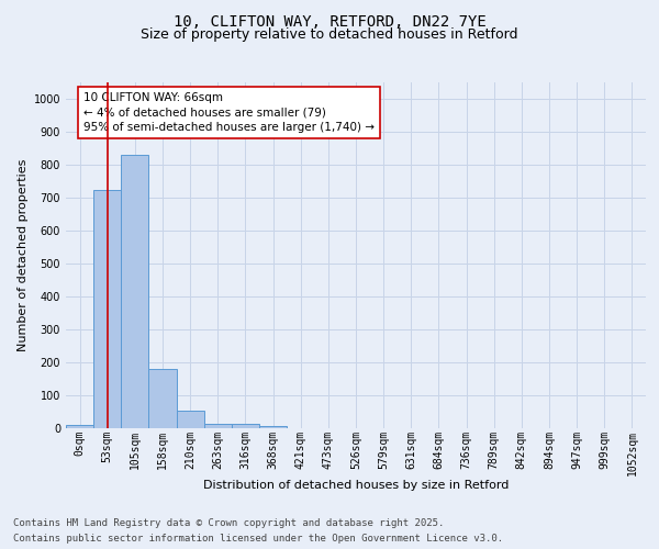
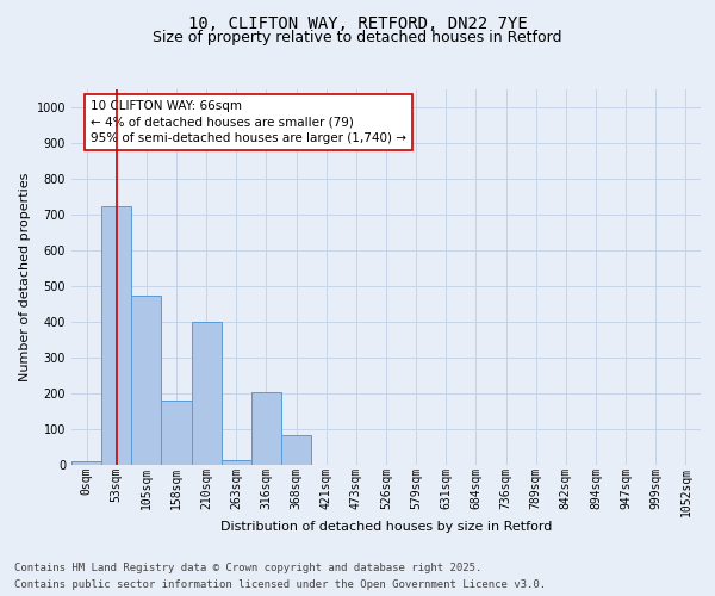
105sqm: 830 -> 475
210sqm: 55 -> 400
316sqm: 13 -> 205
368sqm: 8 -> 85
